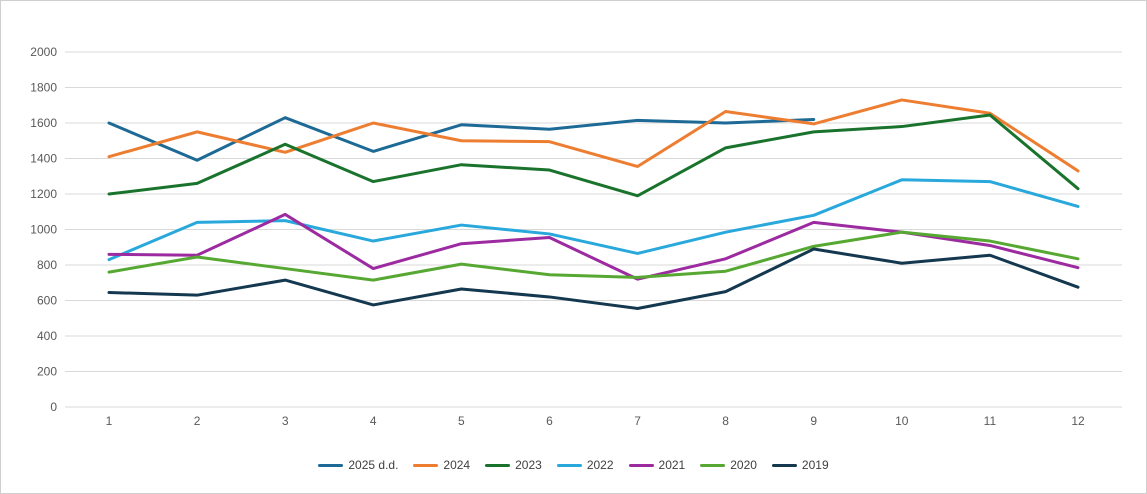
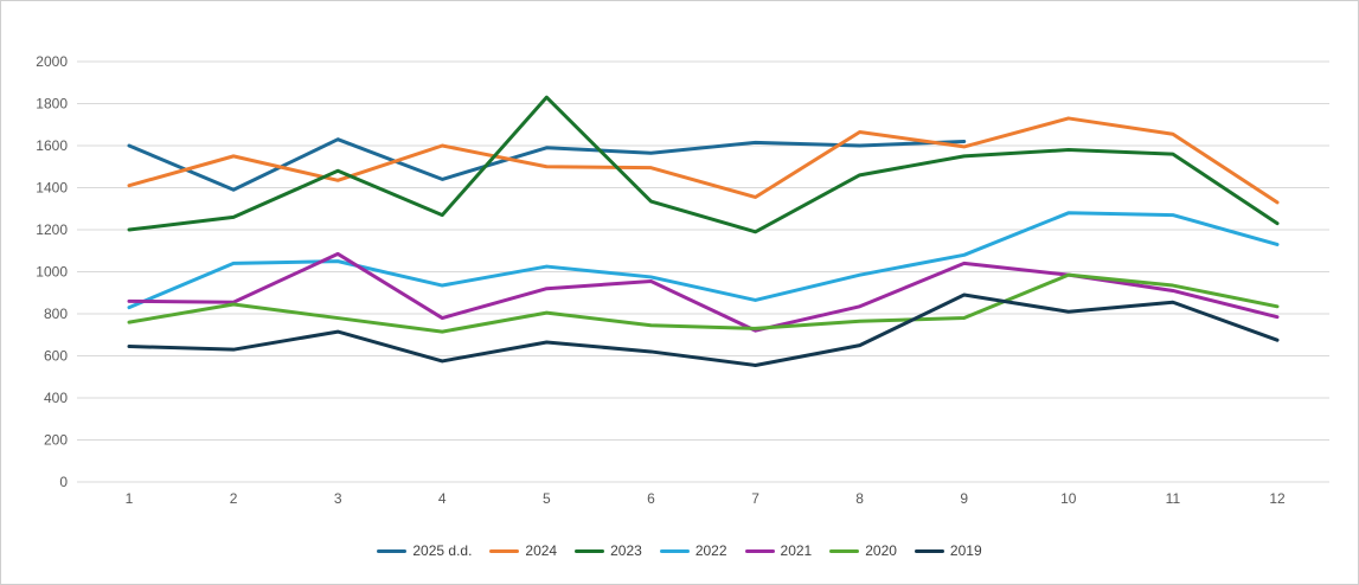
2023/5: 1360 -> 1830
2020/9: 900 -> 780
2023/11: 1640 -> 1560
